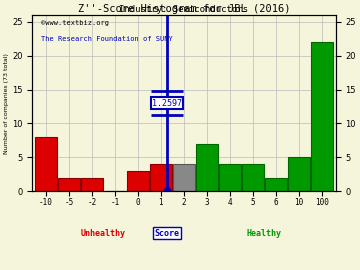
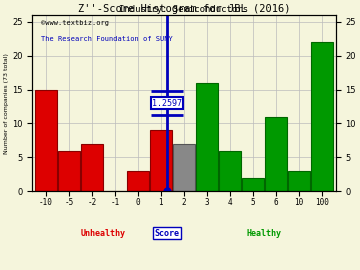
-10: 8 -> 15
-5: 2 -> 6
-2: 2 -> 7
1: 4 -> 9
2: 4 -> 7
3: 7 -> 16
4: 4 -> 6
5: 4 -> 2
6: 2 -> 11
10: 5 -> 3
